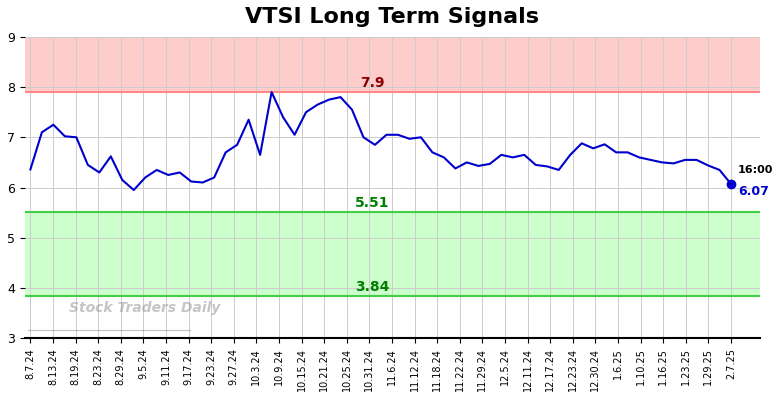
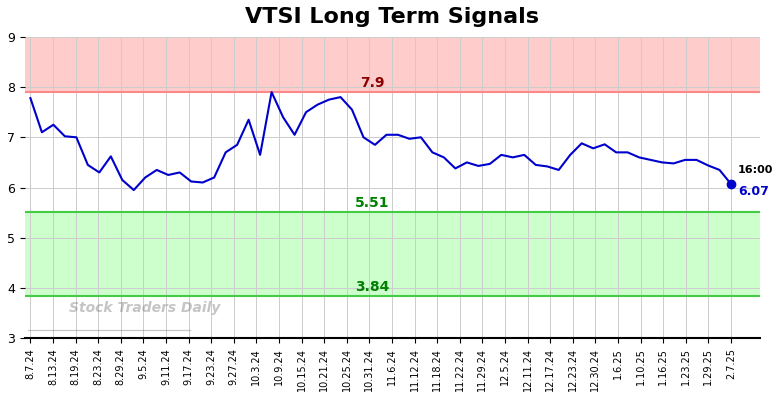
8.7.24: 6.36 -> 7.78
